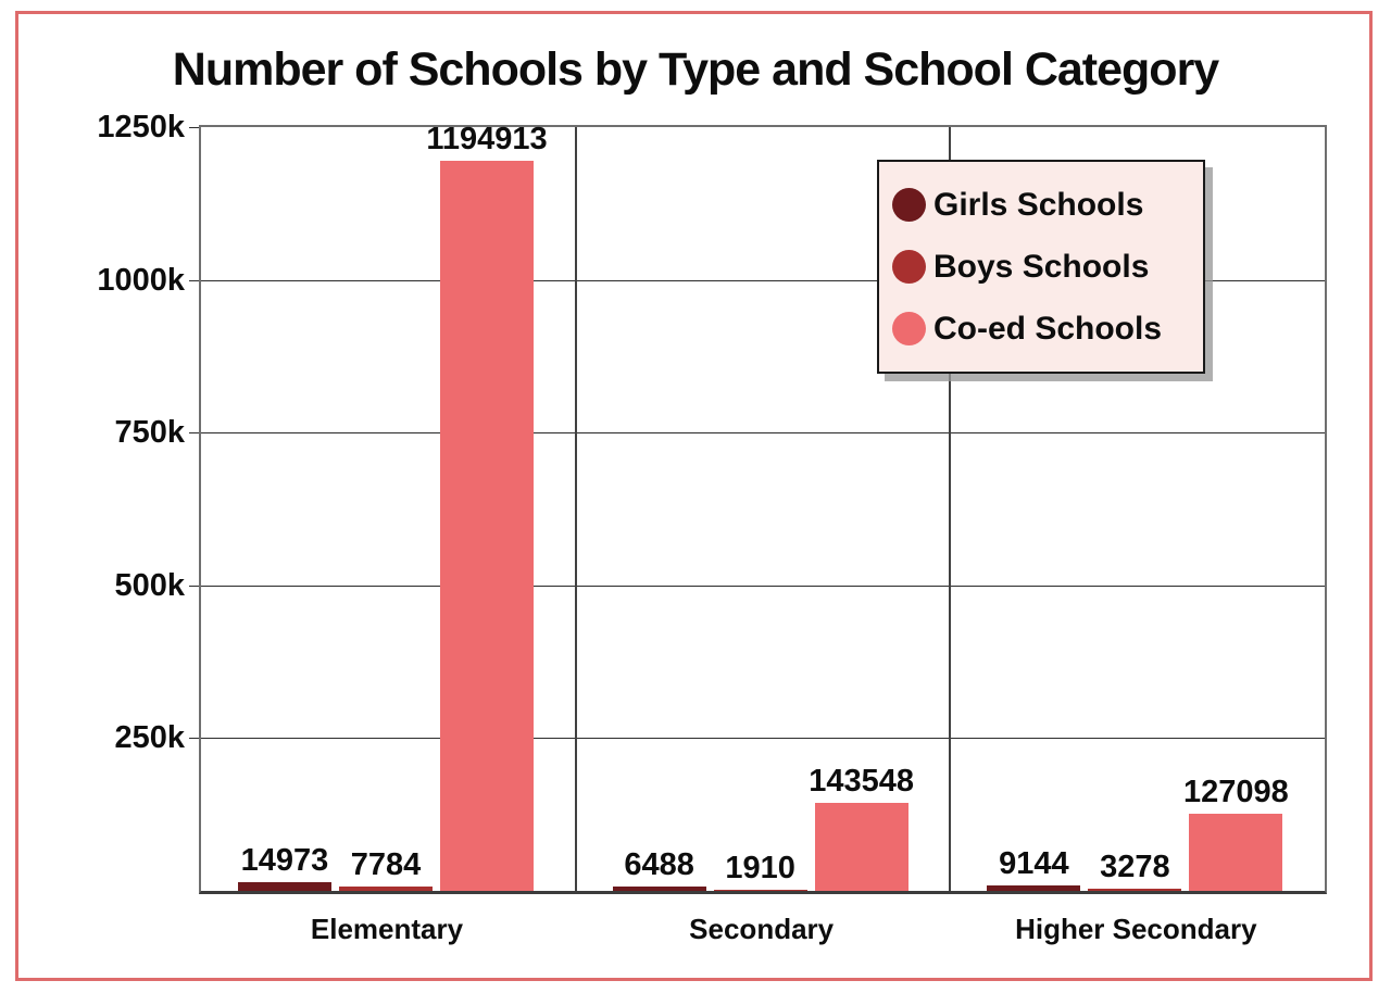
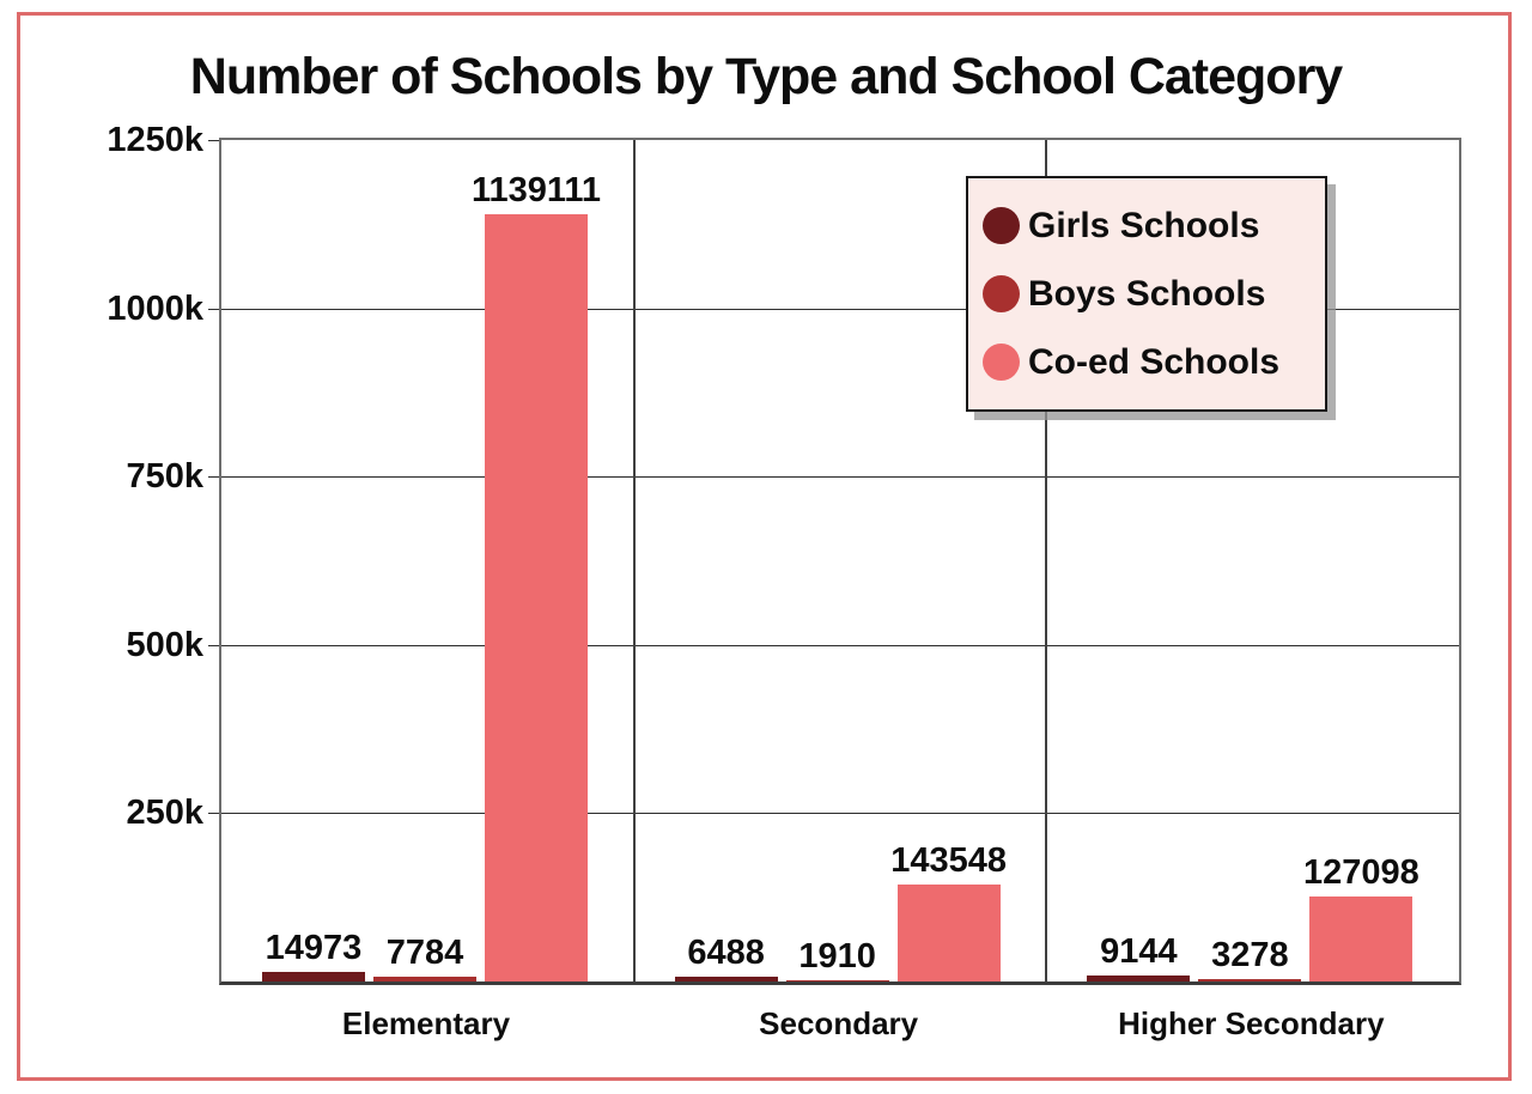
Co-ed Schools/Elementary: 1194913 -> 1139111
